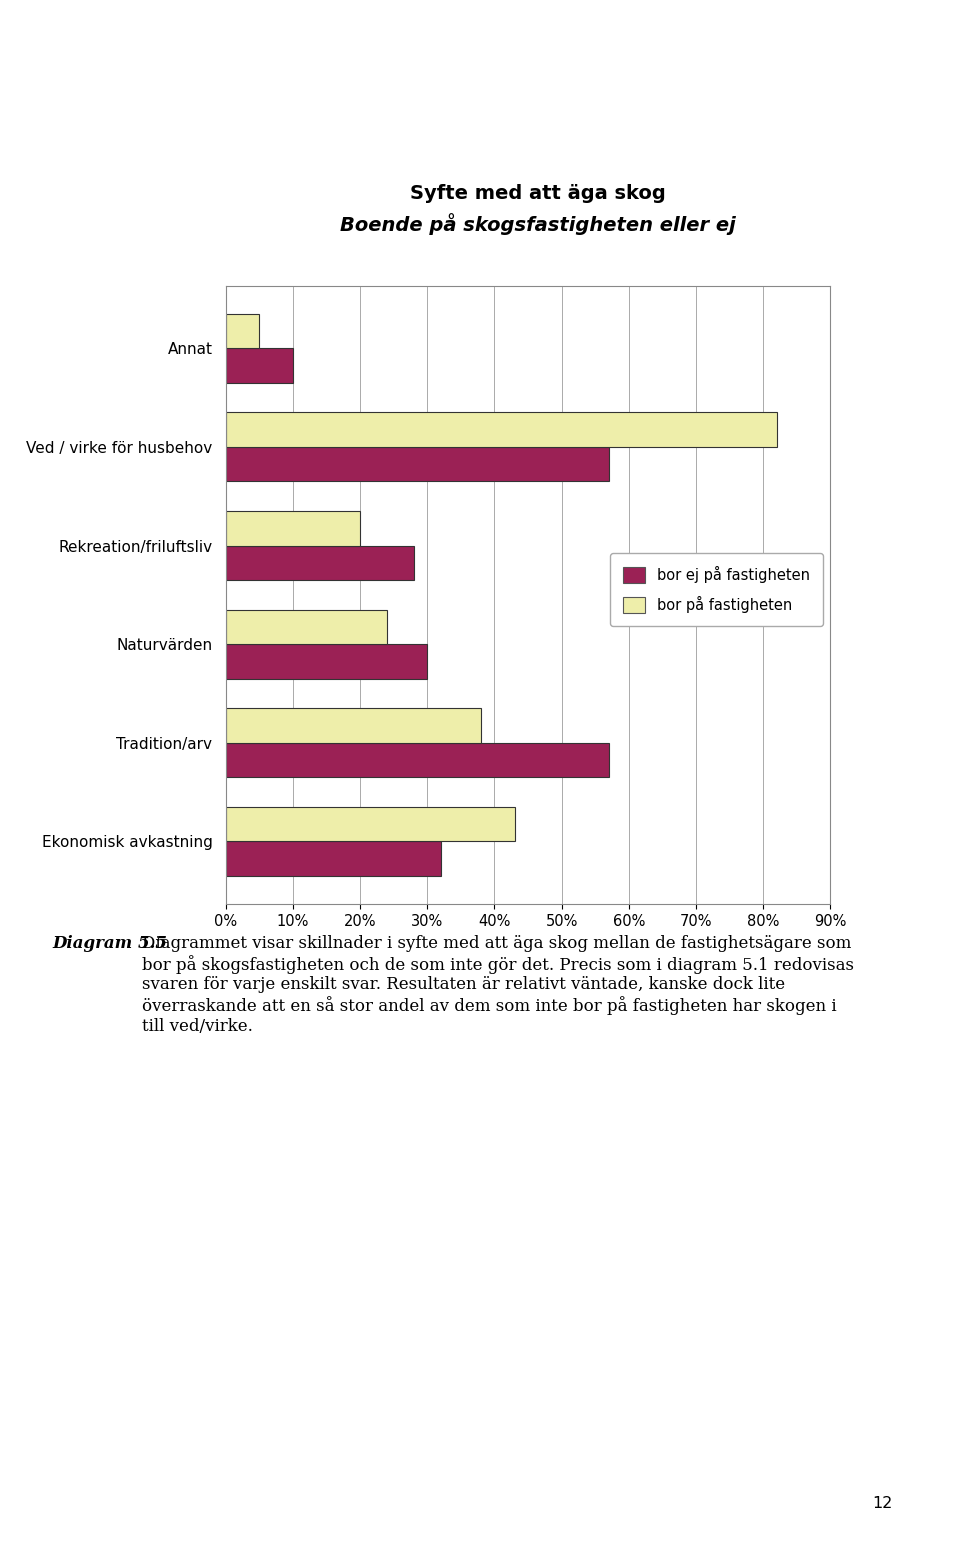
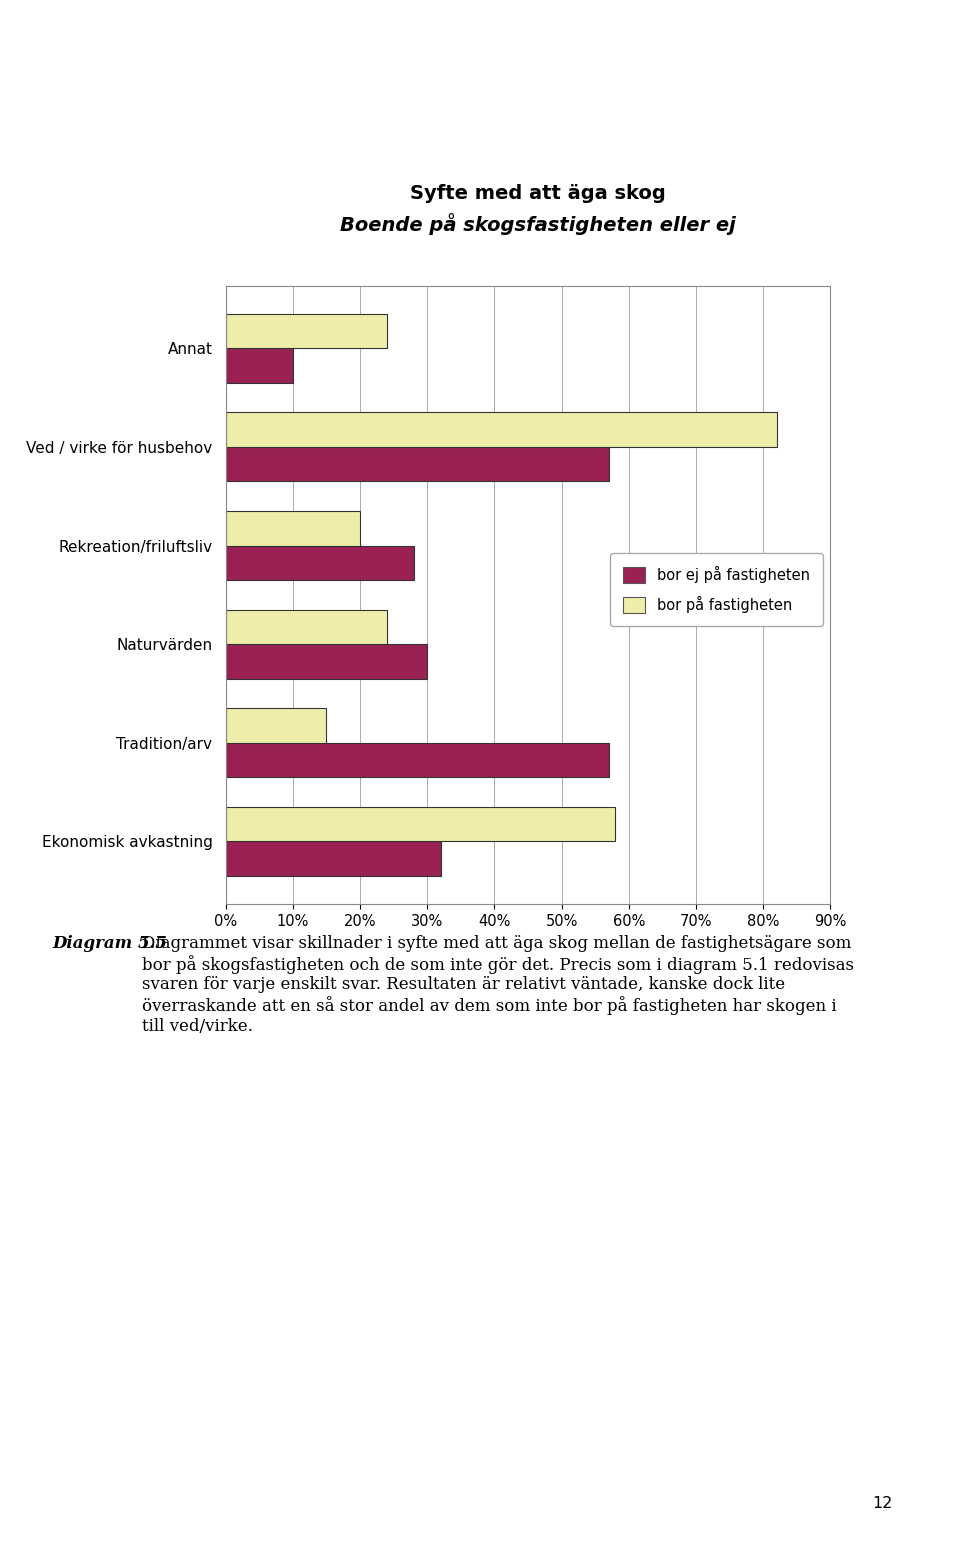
bor på fastigheten/Annat: 5% -> 24%
bor på fastigheten/Tradition/arv: 38% -> 15%
bor på fastigheten/Ekonomisk avkastning: 43% -> 58%
